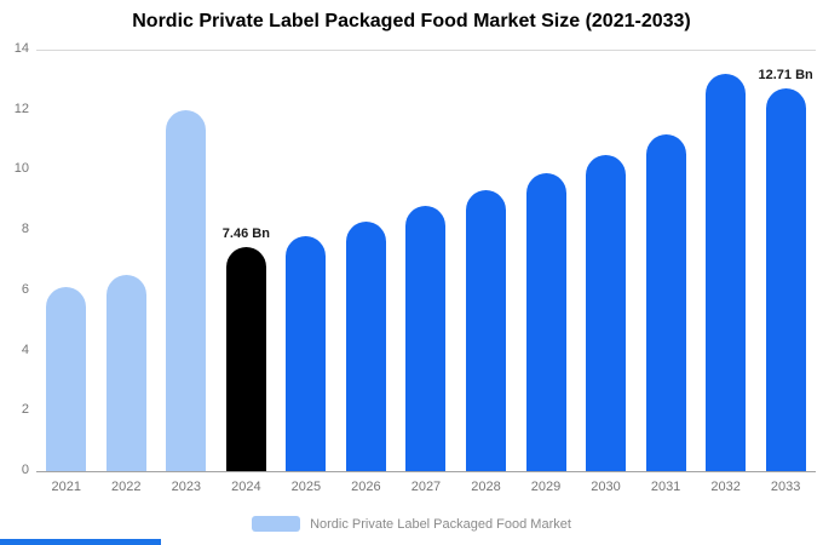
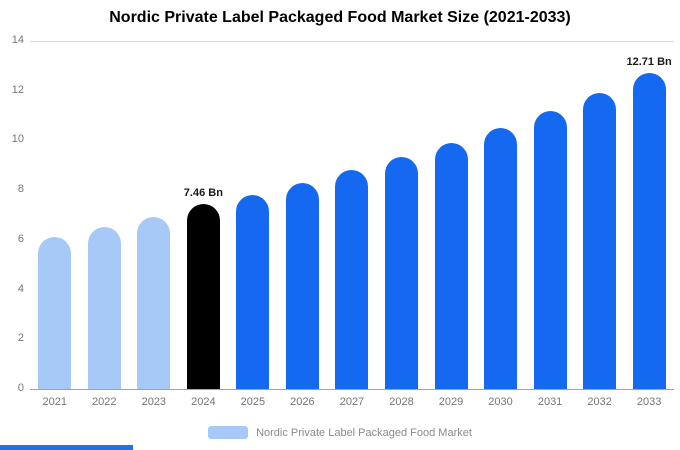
2023: 12.0 -> 6.9
2032: 13.2 -> 11.9
